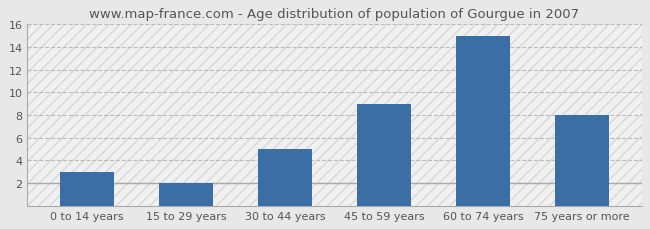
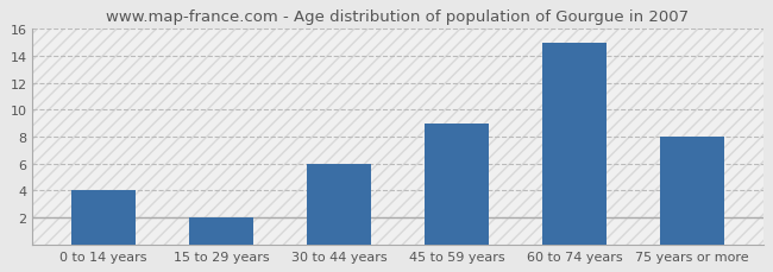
0 to 14 years: 3 -> 4
30 to 44 years: 5 -> 6
